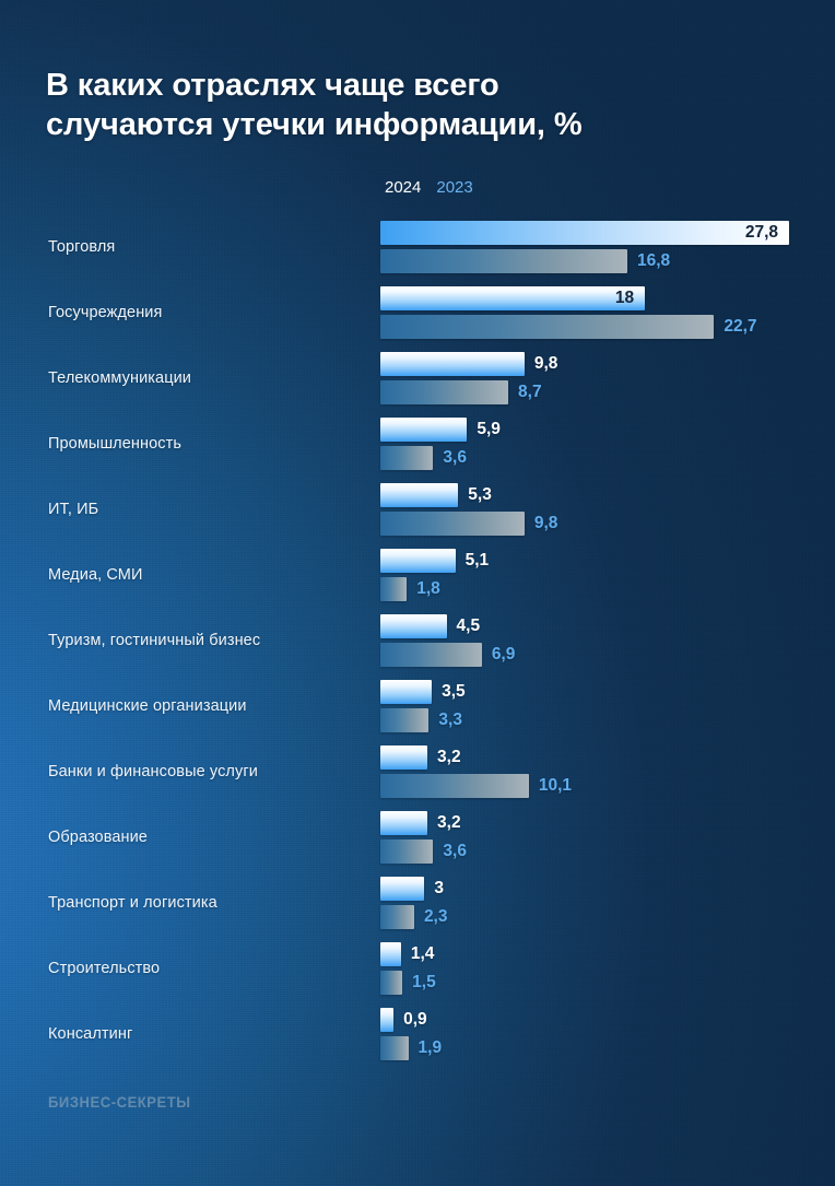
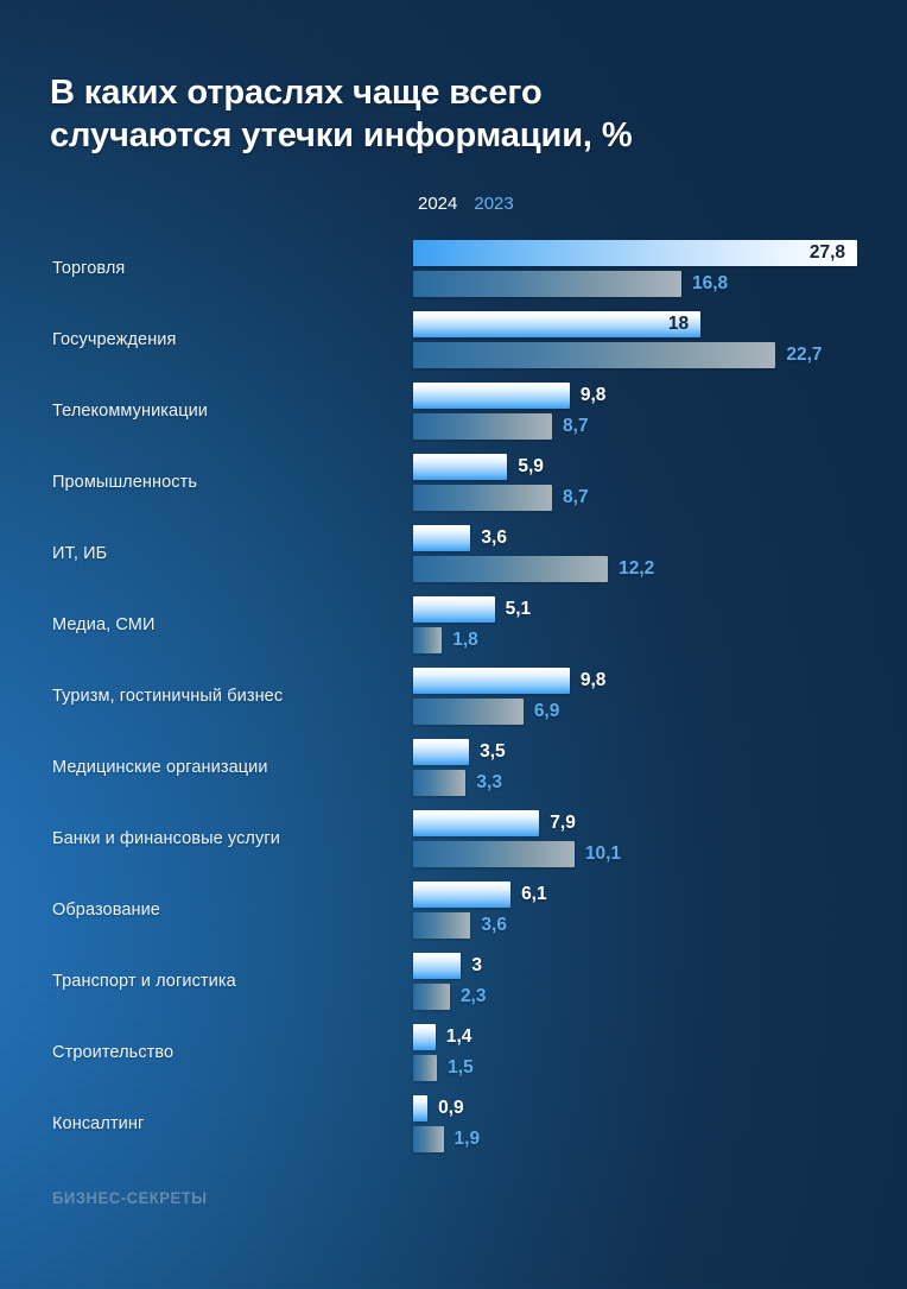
2023/Промышленность: 3,6 -> 8,7
2024/ИТ, ИБ: 5,3 -> 3,6
2023/ИТ, ИБ: 9,8 -> 12,2
2024/Туризм, гостиничный бизнес: 4,5 -> 9,8
2024/Банки и финансовые услуги: 3,2 -> 7,9
2024/Образование: 3,2 -> 6,1
